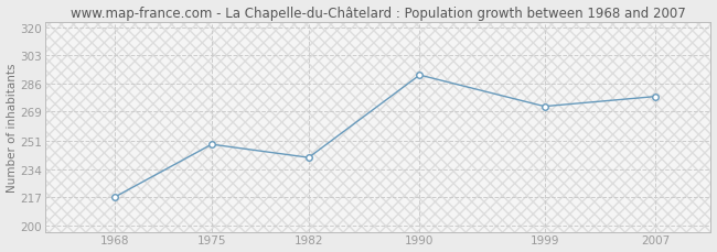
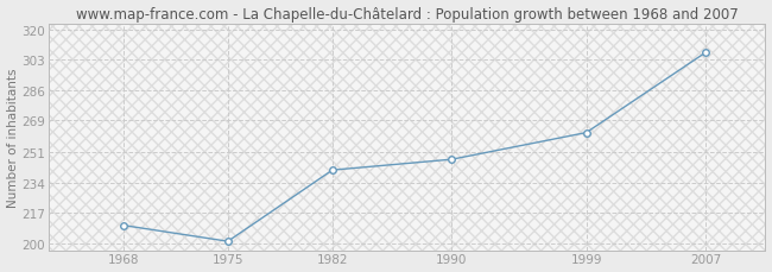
1968: 217 -> 210
1975: 249 -> 201
1990: 291 -> 247
1999: 272 -> 262
2007: 278 -> 307
